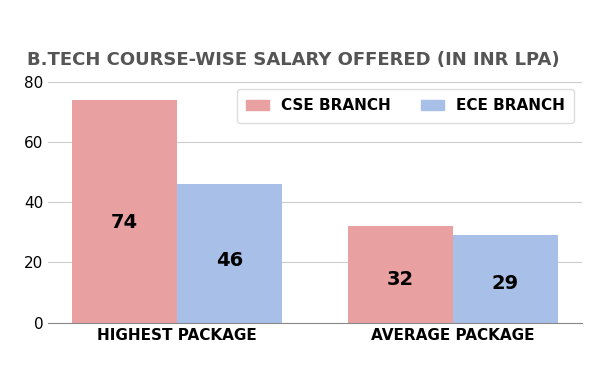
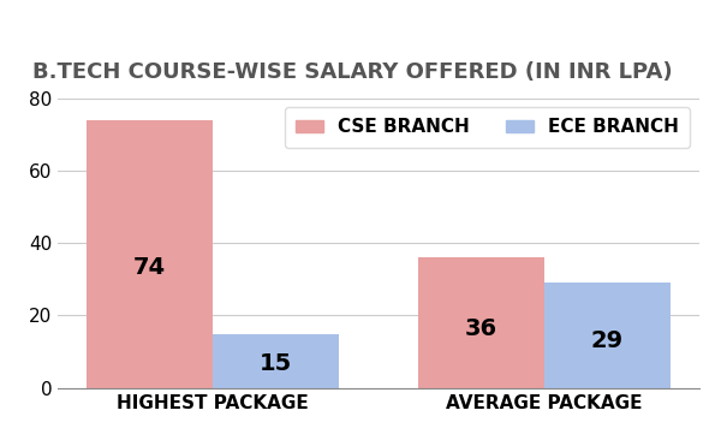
ECE BRANCH/HIGHEST PACKAGE: 46 -> 15
CSE BRANCH/AVERAGE PACKAGE: 32 -> 36
